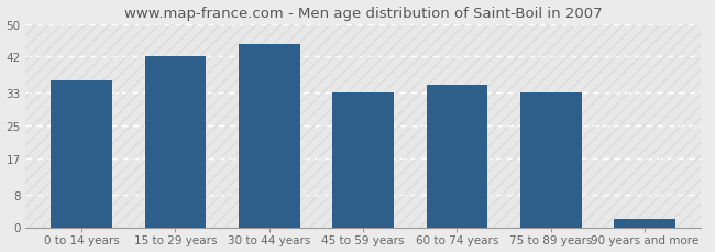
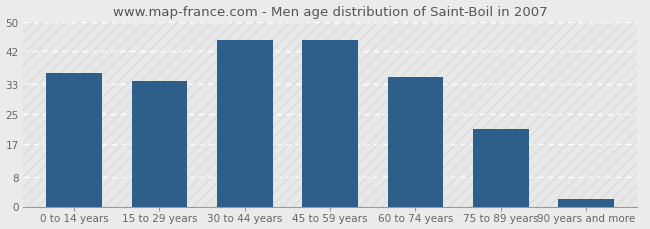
15 to 29 years: 42 -> 34
45 to 59 years: 33 -> 45
75 to 89 years: 33 -> 21
